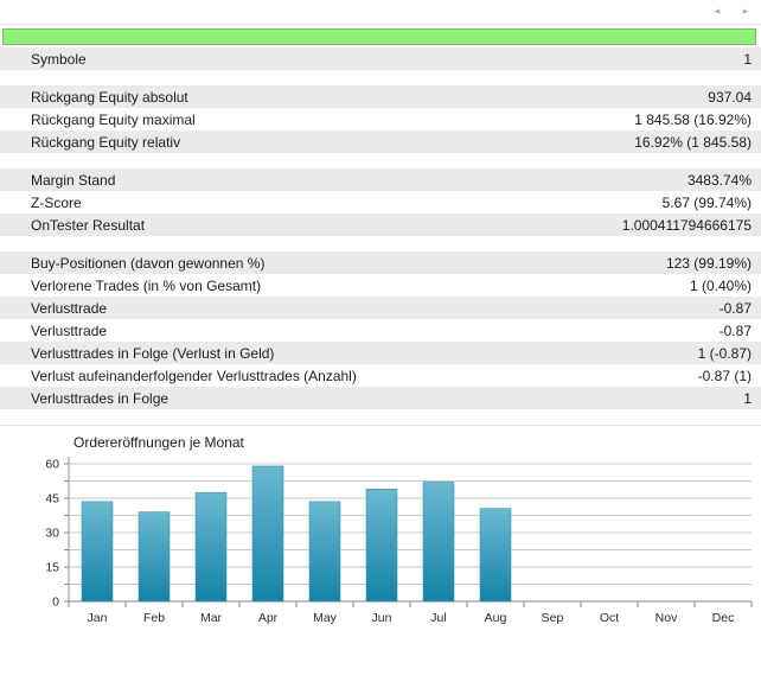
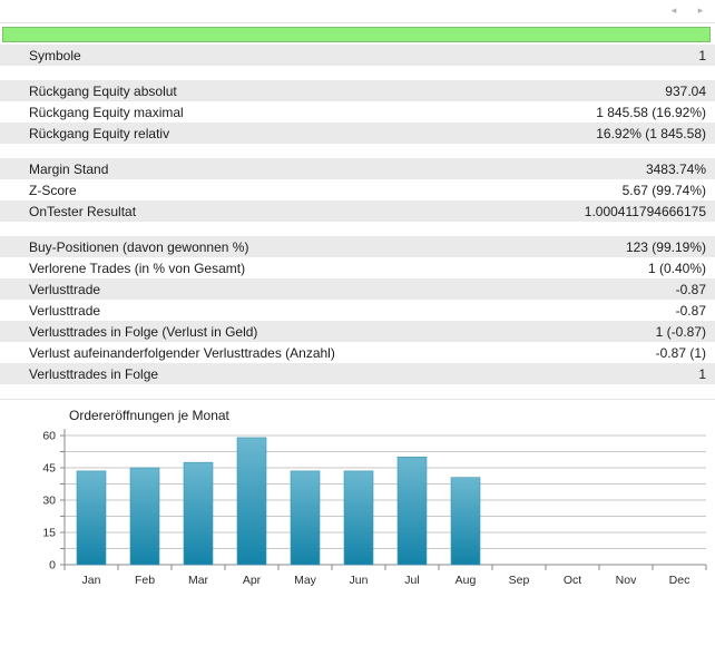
Feb: 39 -> 45
Jun: 49 -> 44
Jul: 52 -> 50
